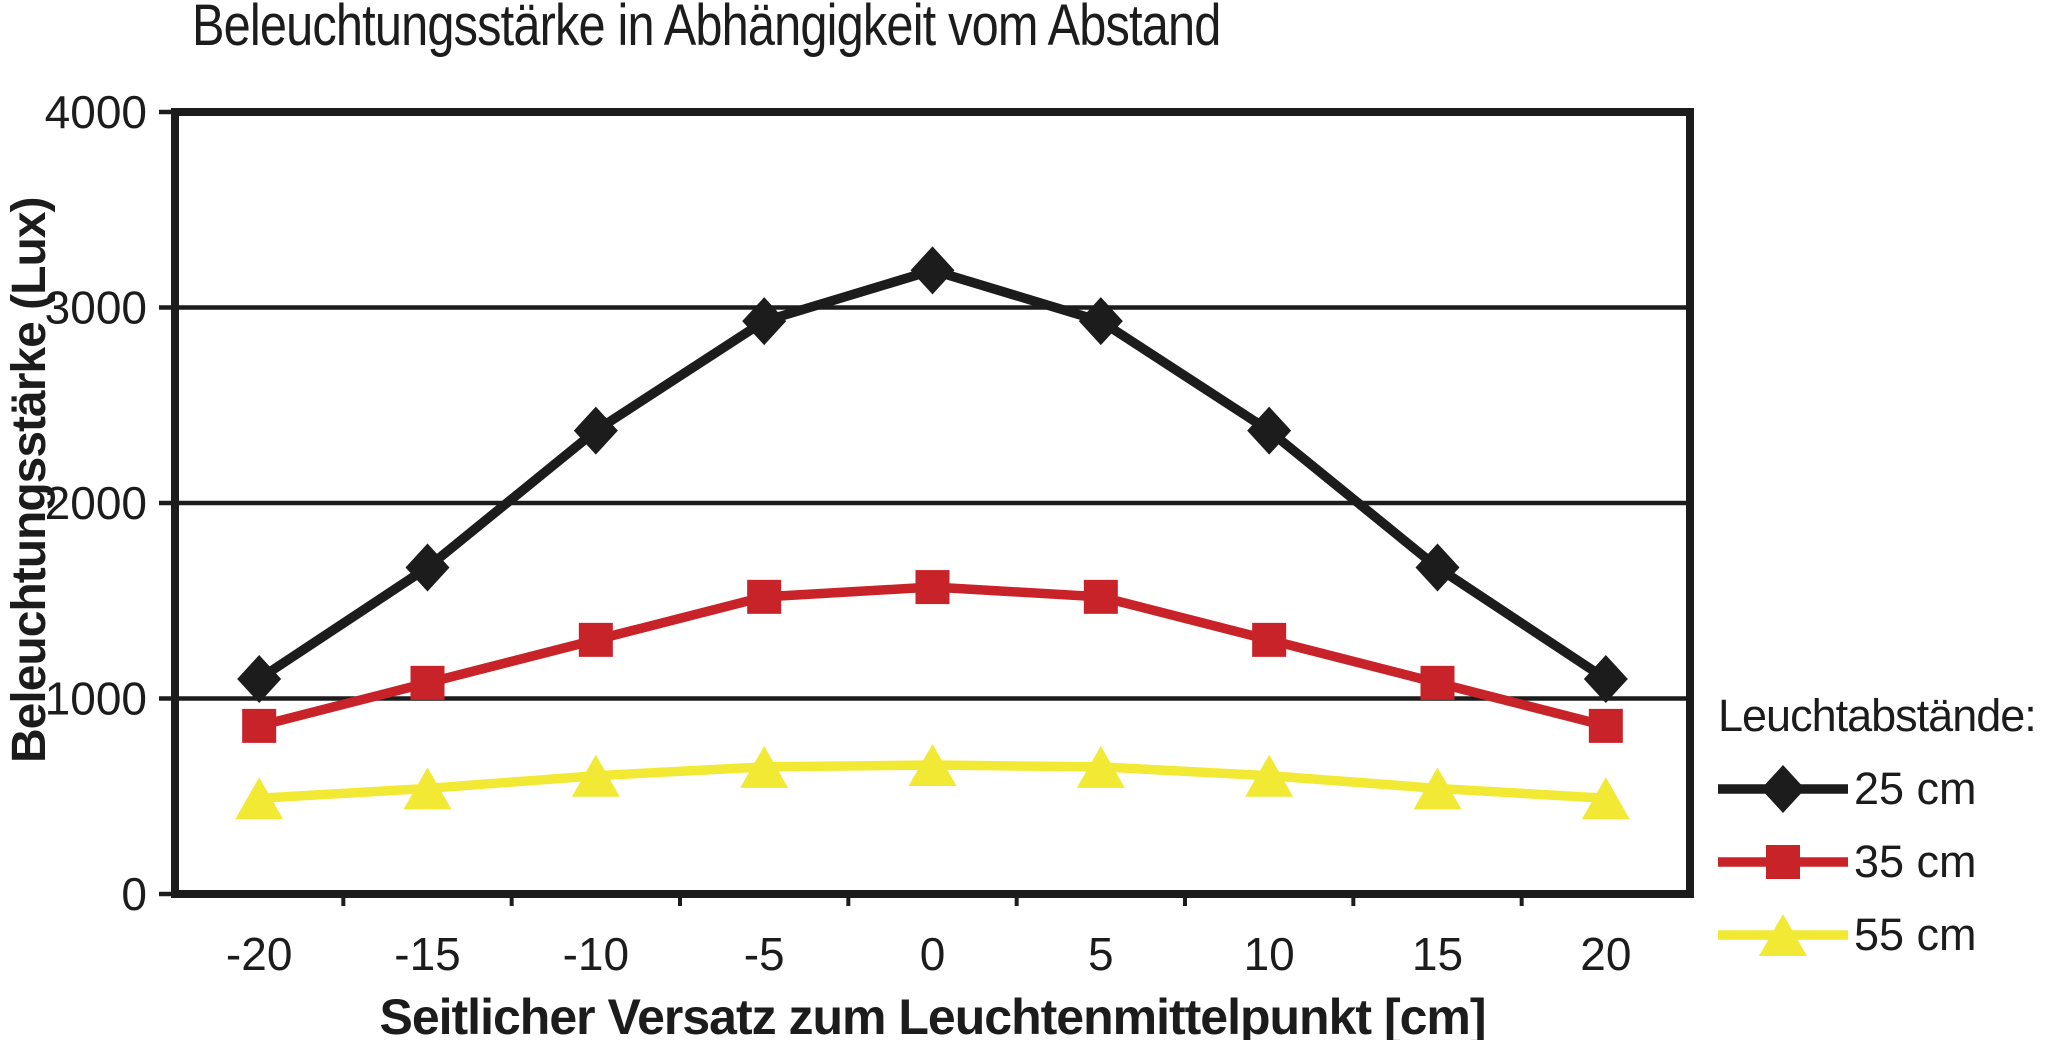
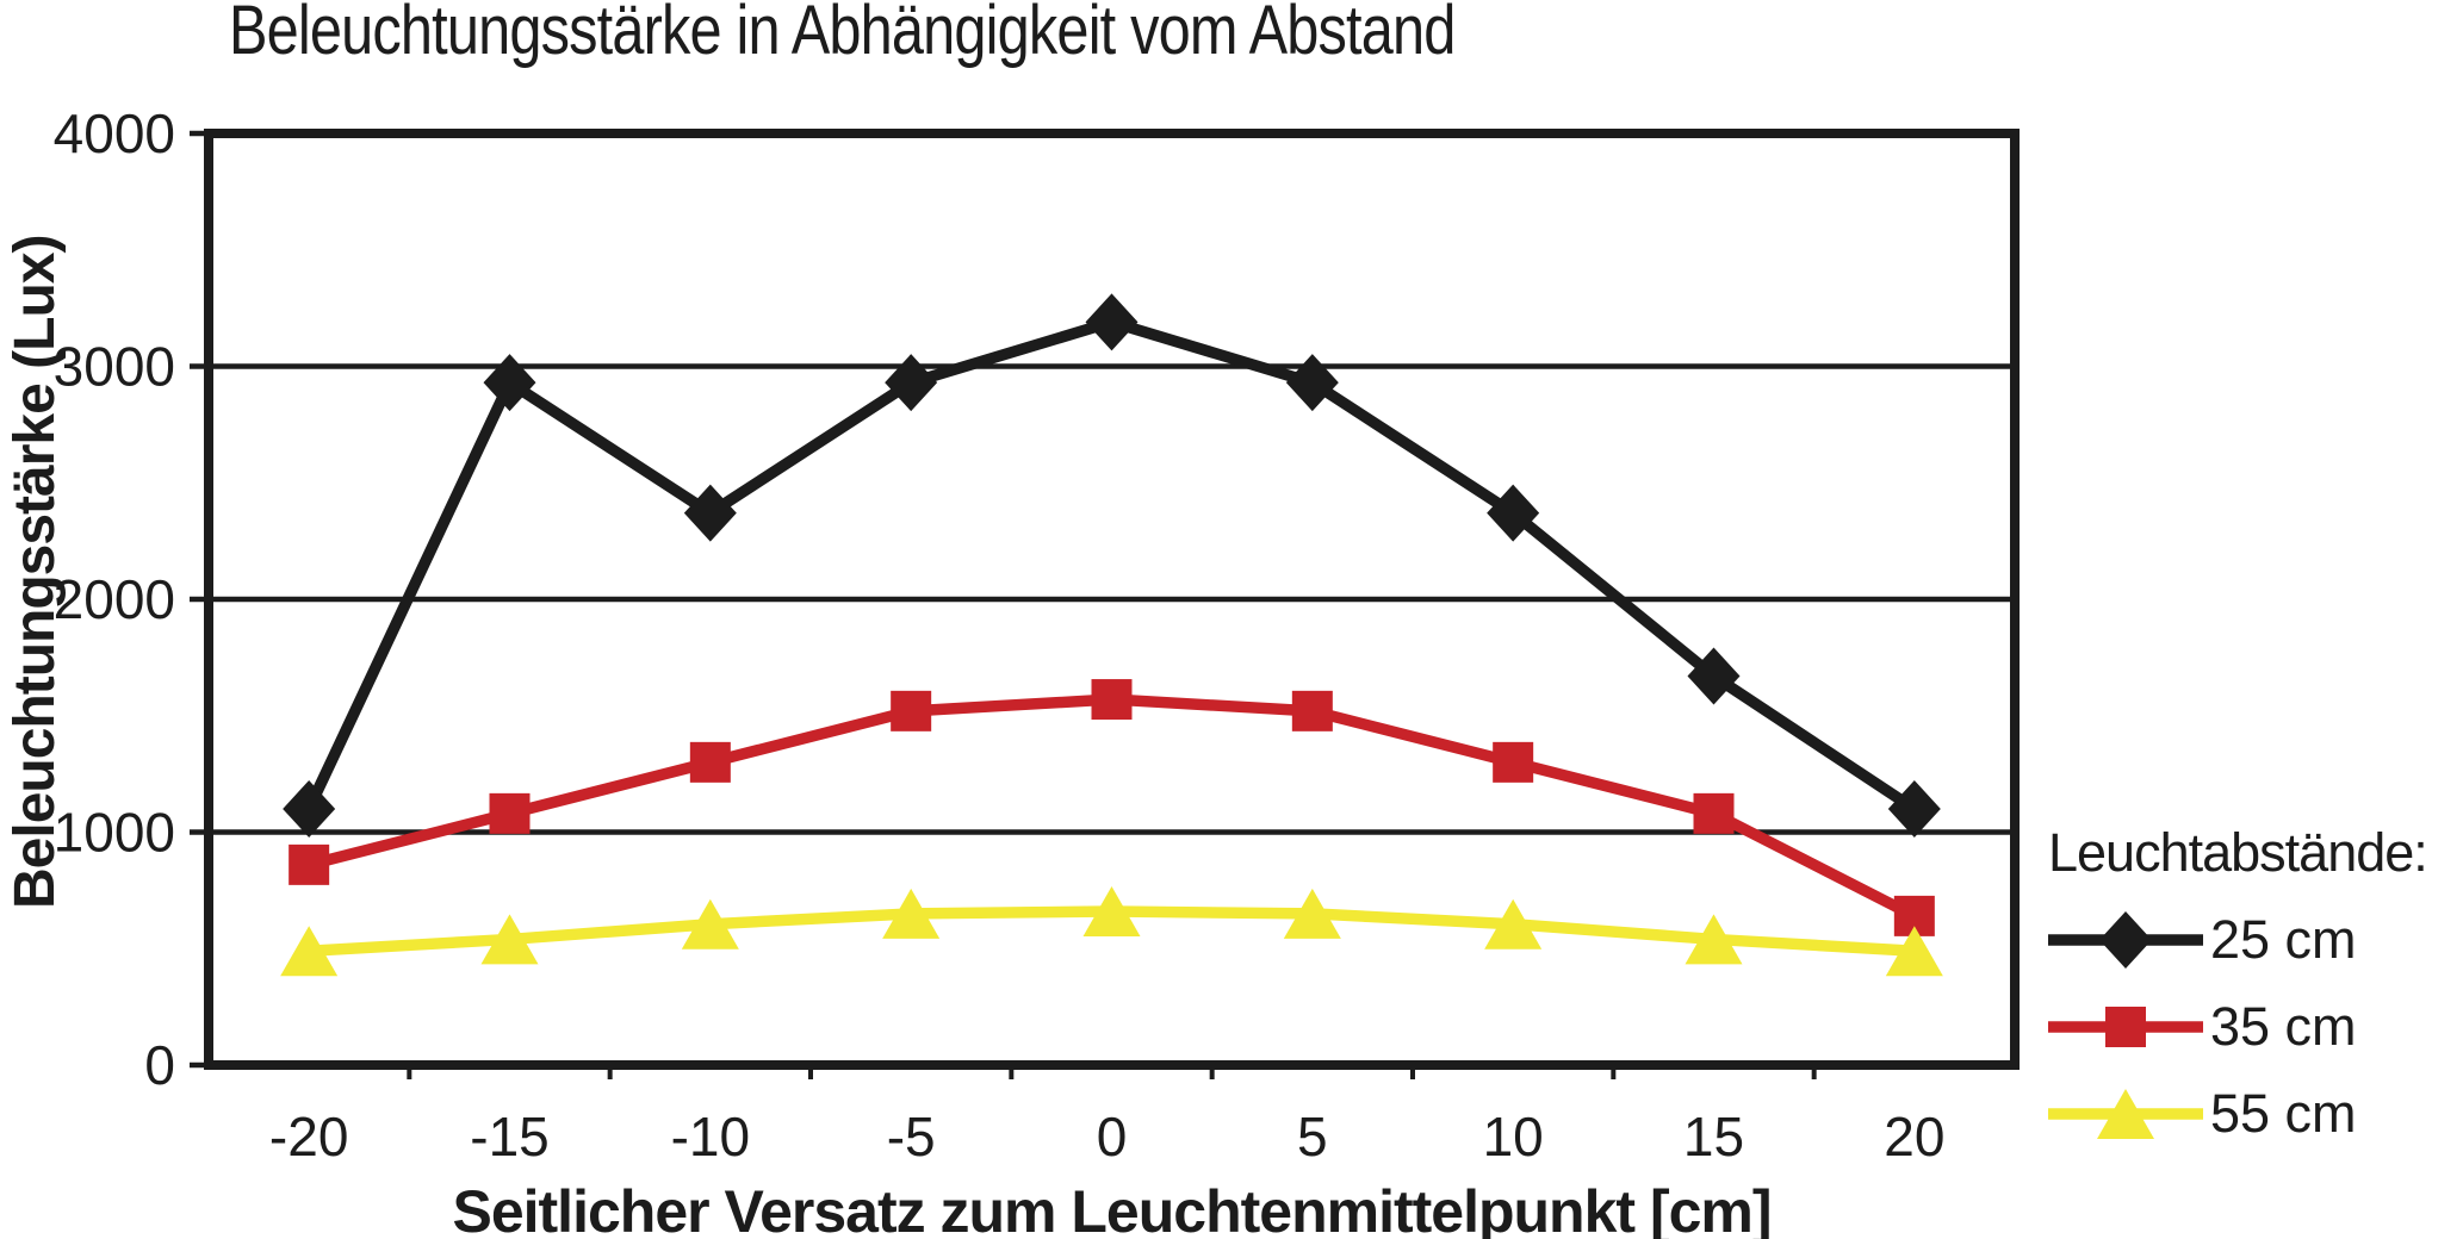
25 cm/-15: 1670 -> 2930
35 cm/20: 860 -> 640
